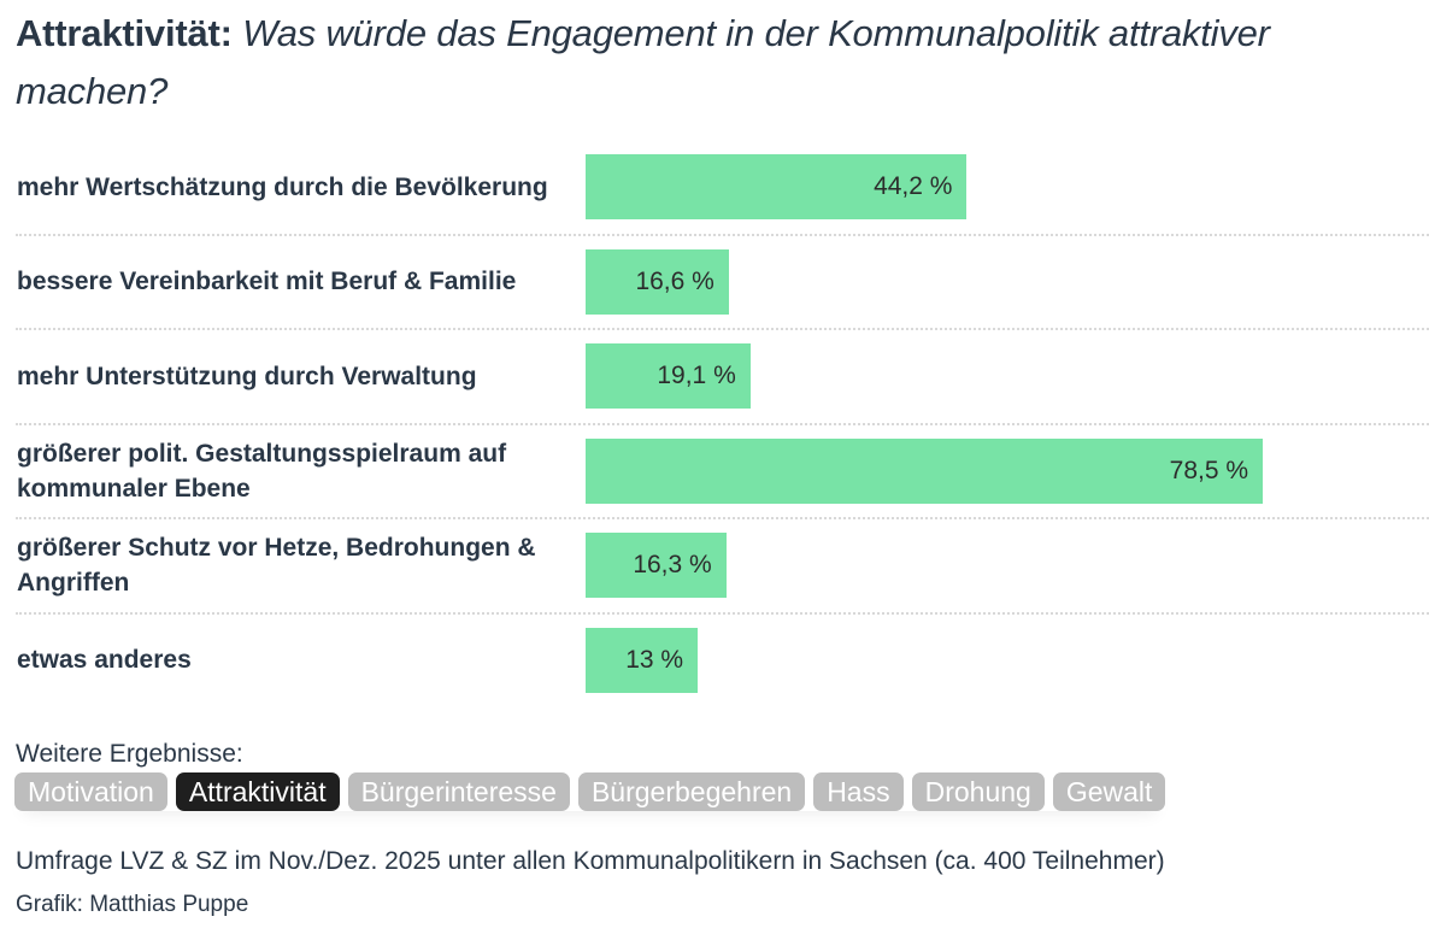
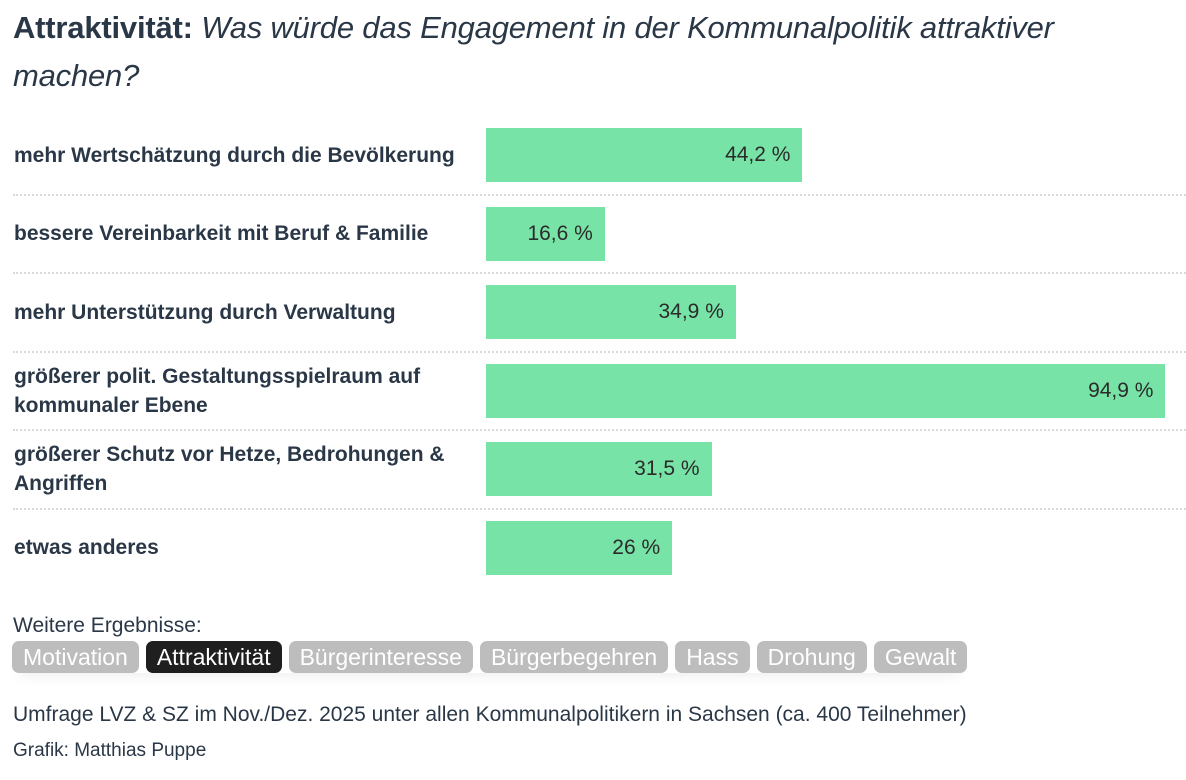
mehr Unterstützung durch Verwaltung: 19,1 -> 34,9
größerer polit. Gestaltungsspielraum auf kommunaler Ebene: 78,5 -> 94,9
größerer Schutz vor Hetze, Bedrohungen & Angriffen: 16,3 -> 31,5
etwas anderes: 13 -> 26
